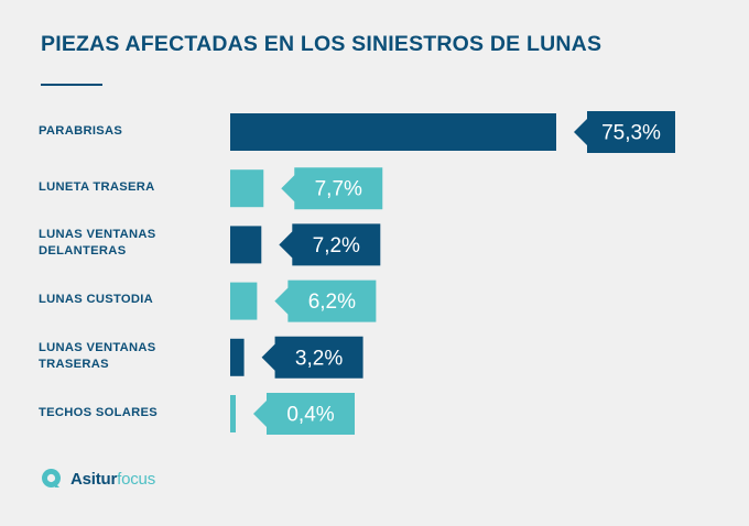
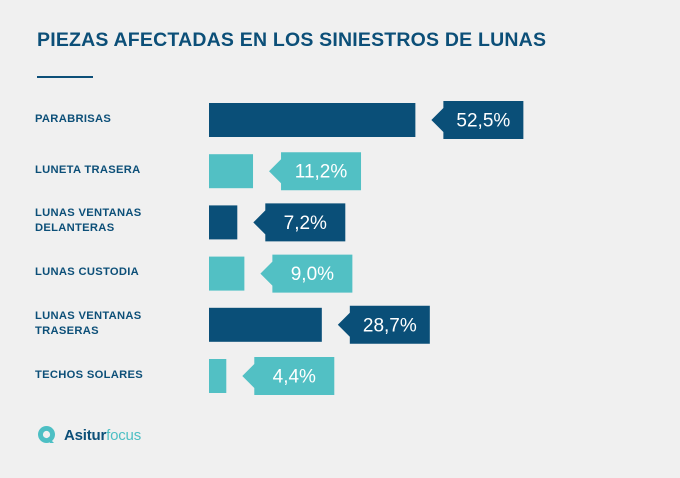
PARABRISAS: 75,3% -> 52,5%
LUNETA TRASERA: 7,7% -> 11,2%
LUNAS CUSTODIA: 6,2% -> 9,0%
LUNAS VENTANAS TRASERAS: 3,2% -> 28,7%
TECHOS SOLARES: 0,4% -> 4,4%
